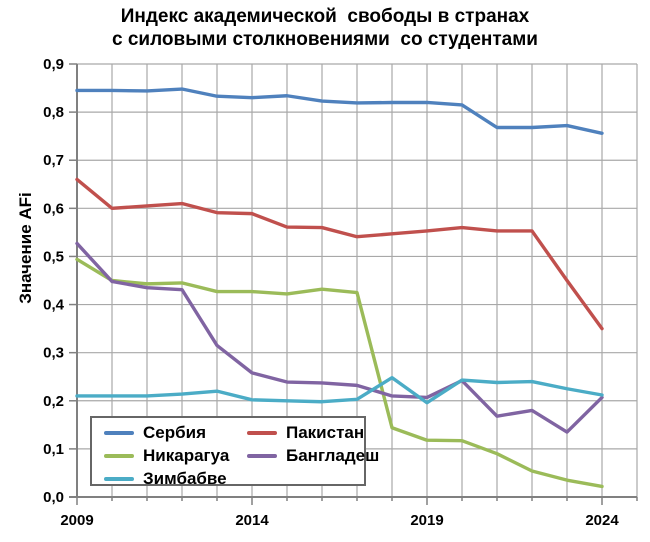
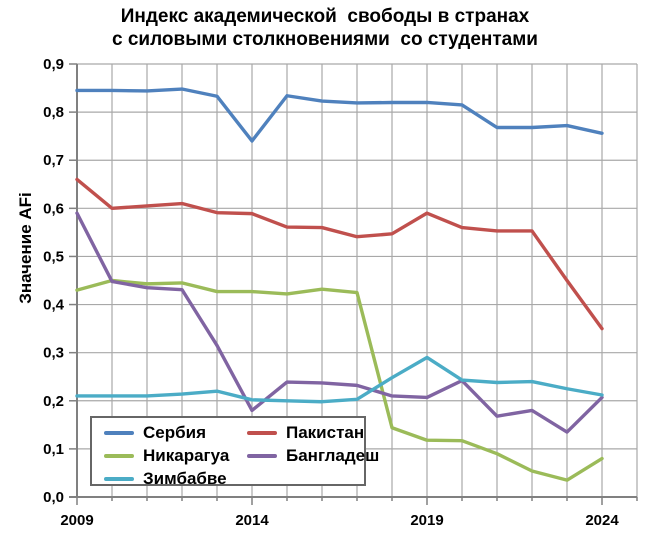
Никарагуа/2009: 0,49 -> 0,43
Бангладеш/2009: 0,53 -> 0,59
Сербия/2014: 0,83 -> 0,74
Бангладеш/2014: 0,26 -> 0,18
Пакистан/2019: 0,55 -> 0,59
Зимбабве/2019: 0,20 -> 0,29
Никарагуа/2024: 0,02 -> 0,08
